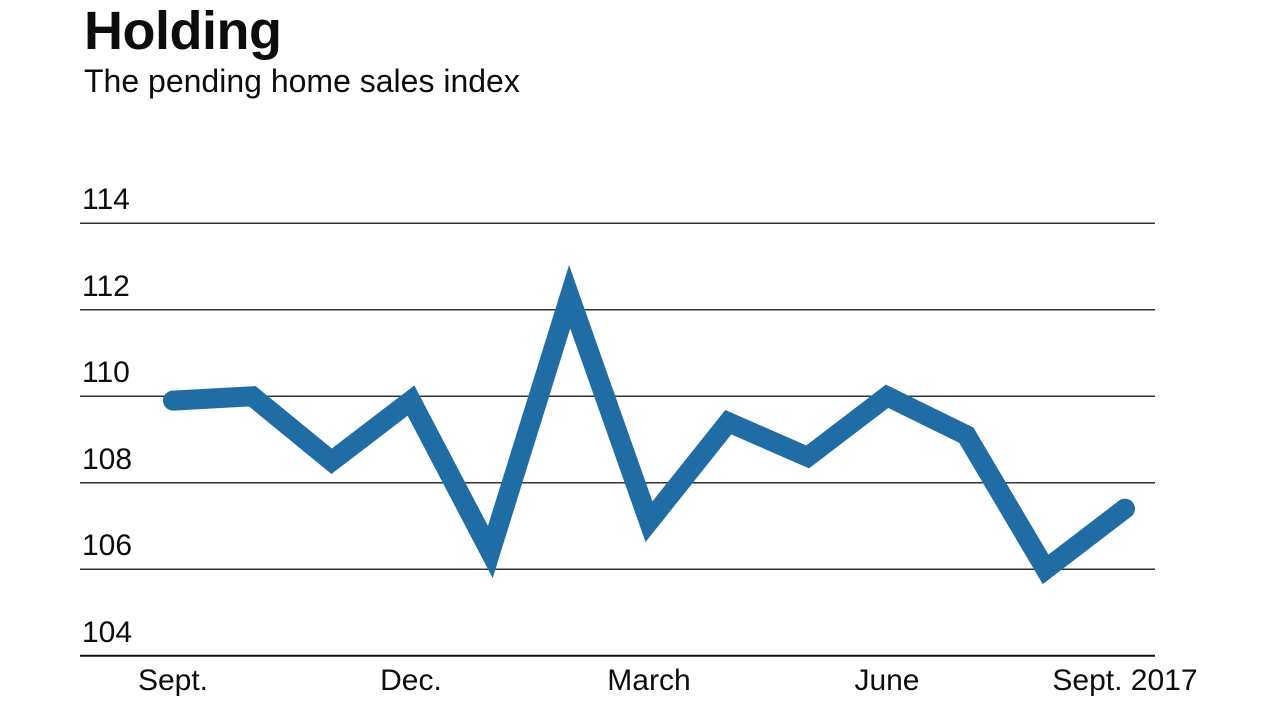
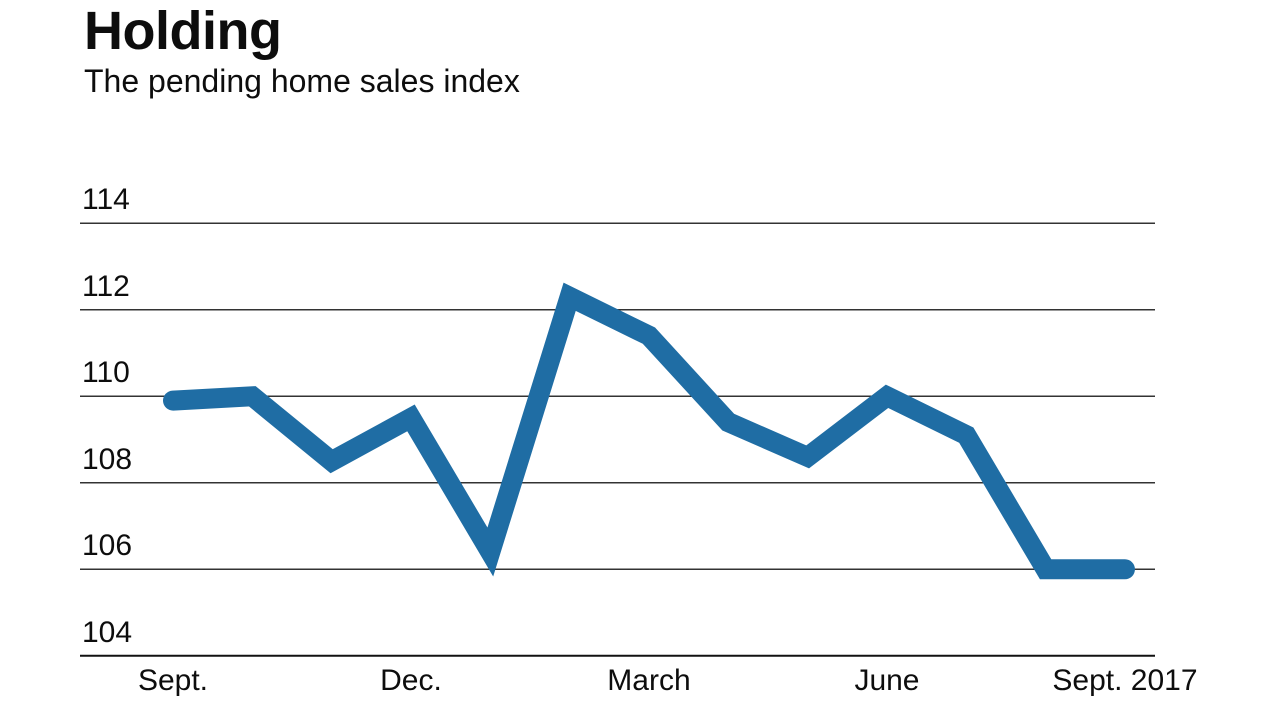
Dec.: 109.9 -> 109.5
March: 107.1 -> 111.4
Sept. 2017: 107.4 -> 106.0
